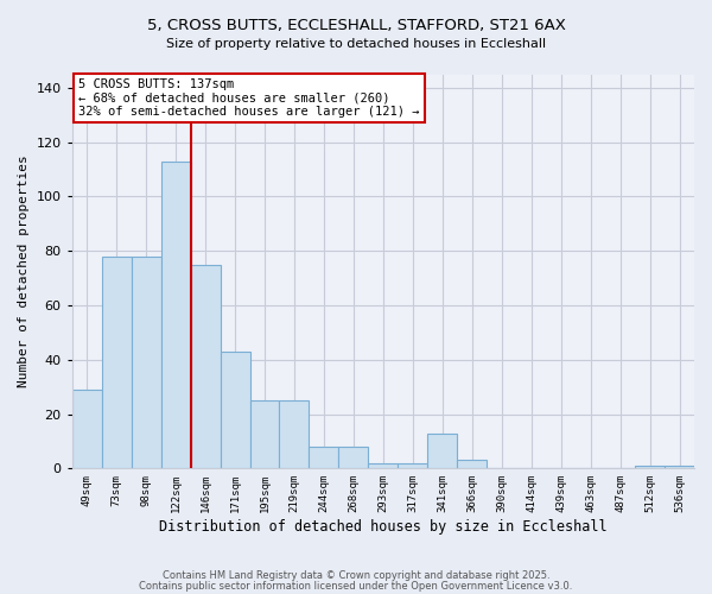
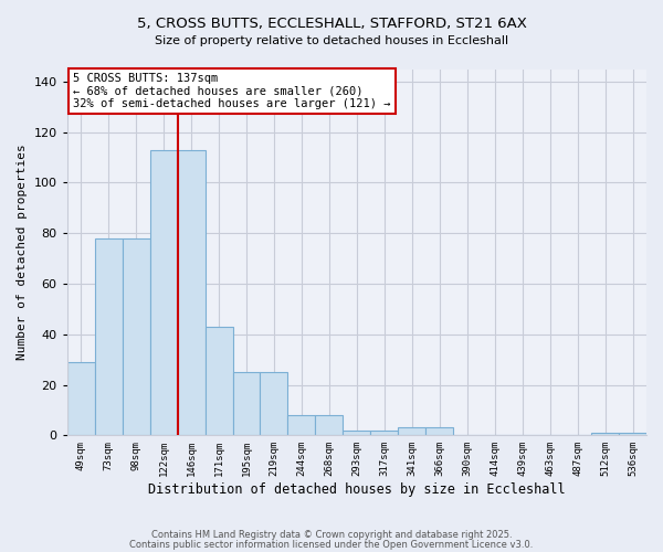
146sqm: 75 -> 113
341sqm: 13 -> 3
